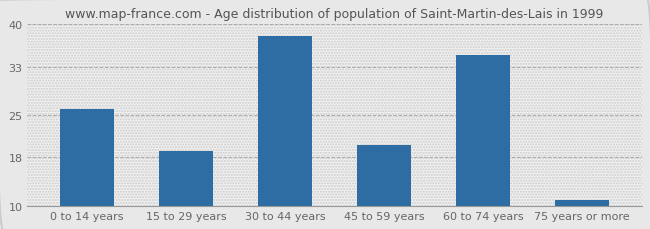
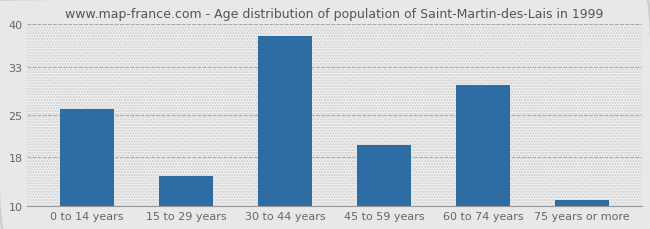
15 to 29 years: 19 -> 15
60 to 74 years: 35 -> 30
